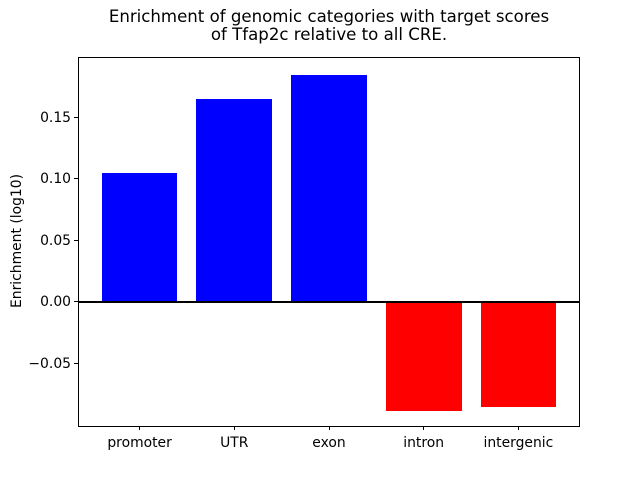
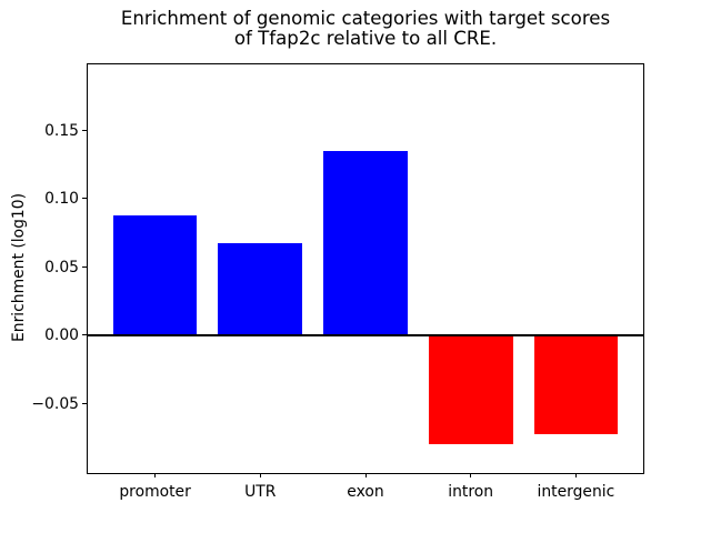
promoter: 0.105 -> 0.088
UTR: 0.165 -> 0.068
exon: 0.185 -> 0.135
intron: -0.088 -> -0.079
intergenic: -0.085 -> -0.072
